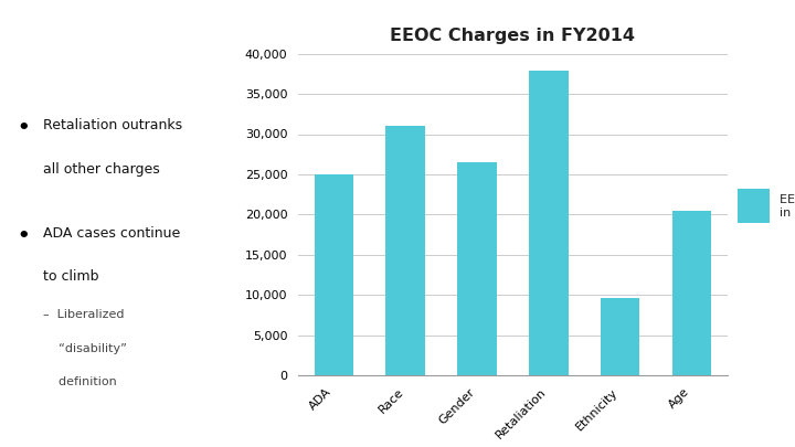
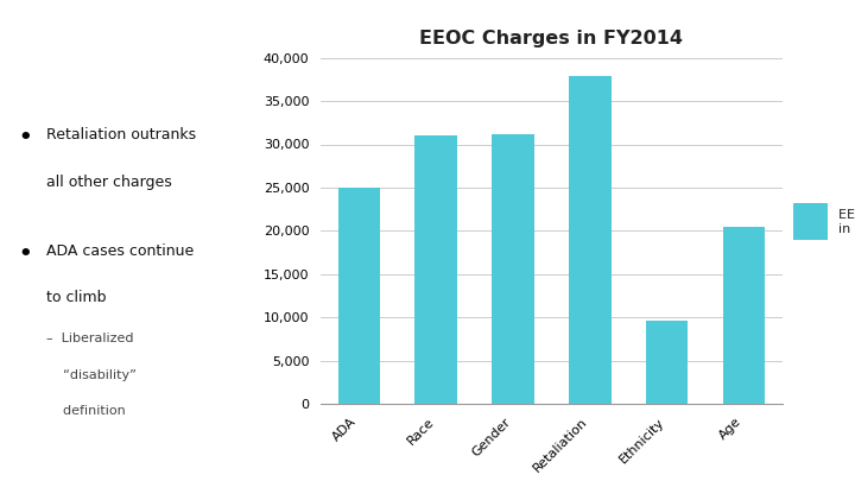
Gender: 26,500 -> 31,200
